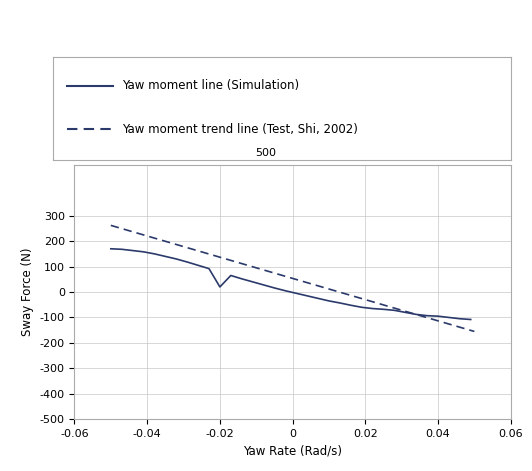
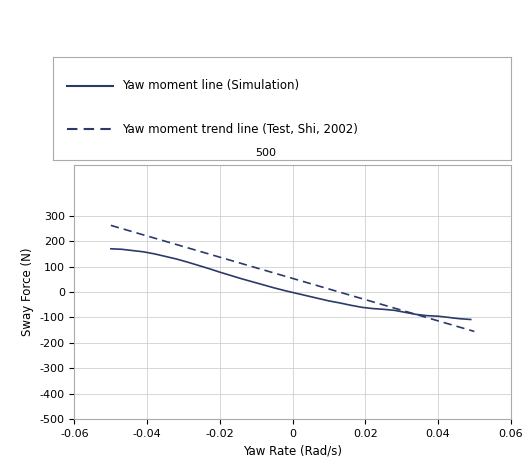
-0.02: 20 -> 78
